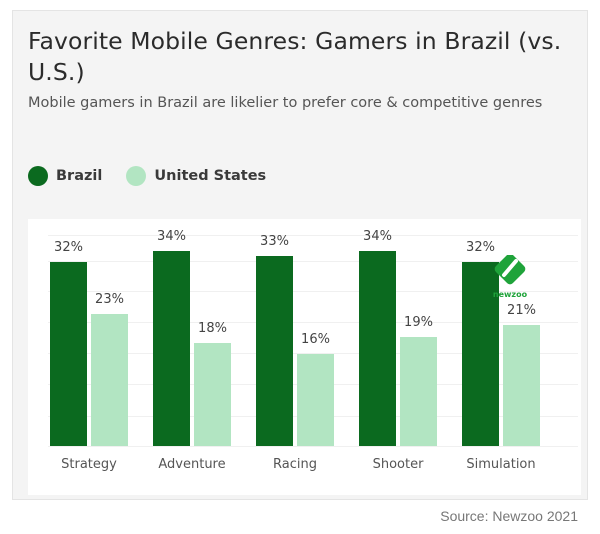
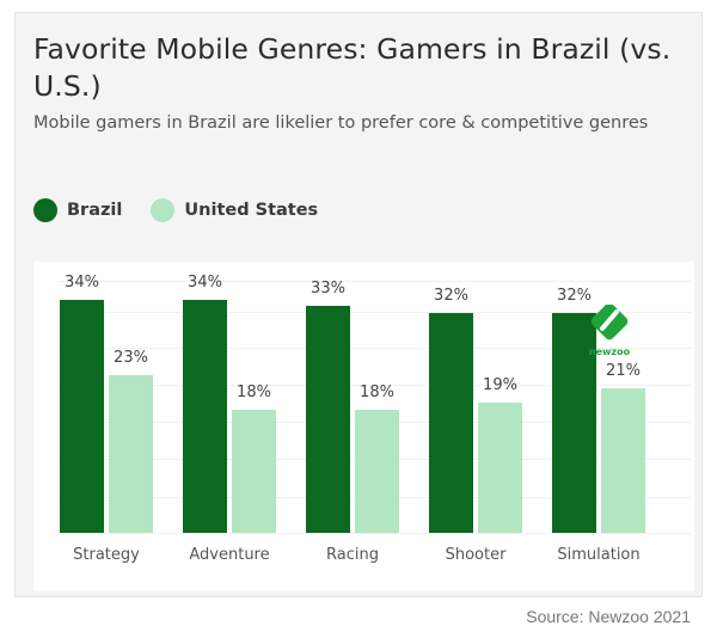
Brazil/Strategy: 32% -> 34%
United States/Racing: 16% -> 18%
Brazil/Shooter: 34% -> 32%
